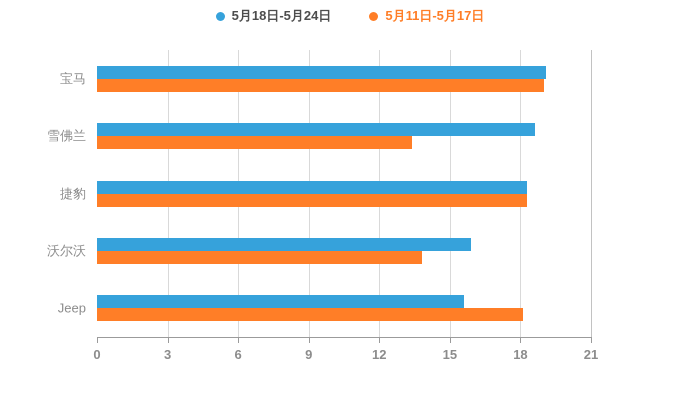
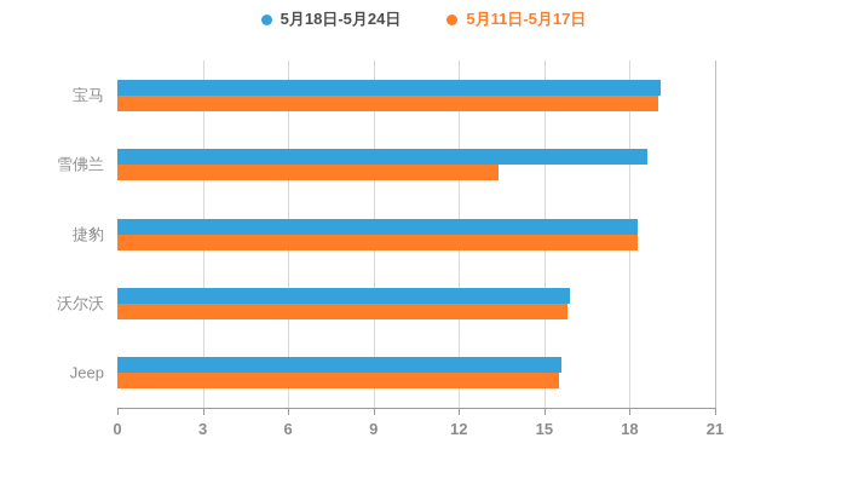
5月11日-5月17日/沃尔沃: 13.8 -> 15.8
5月11日-5月17日/Jeep: 18.1 -> 15.5
